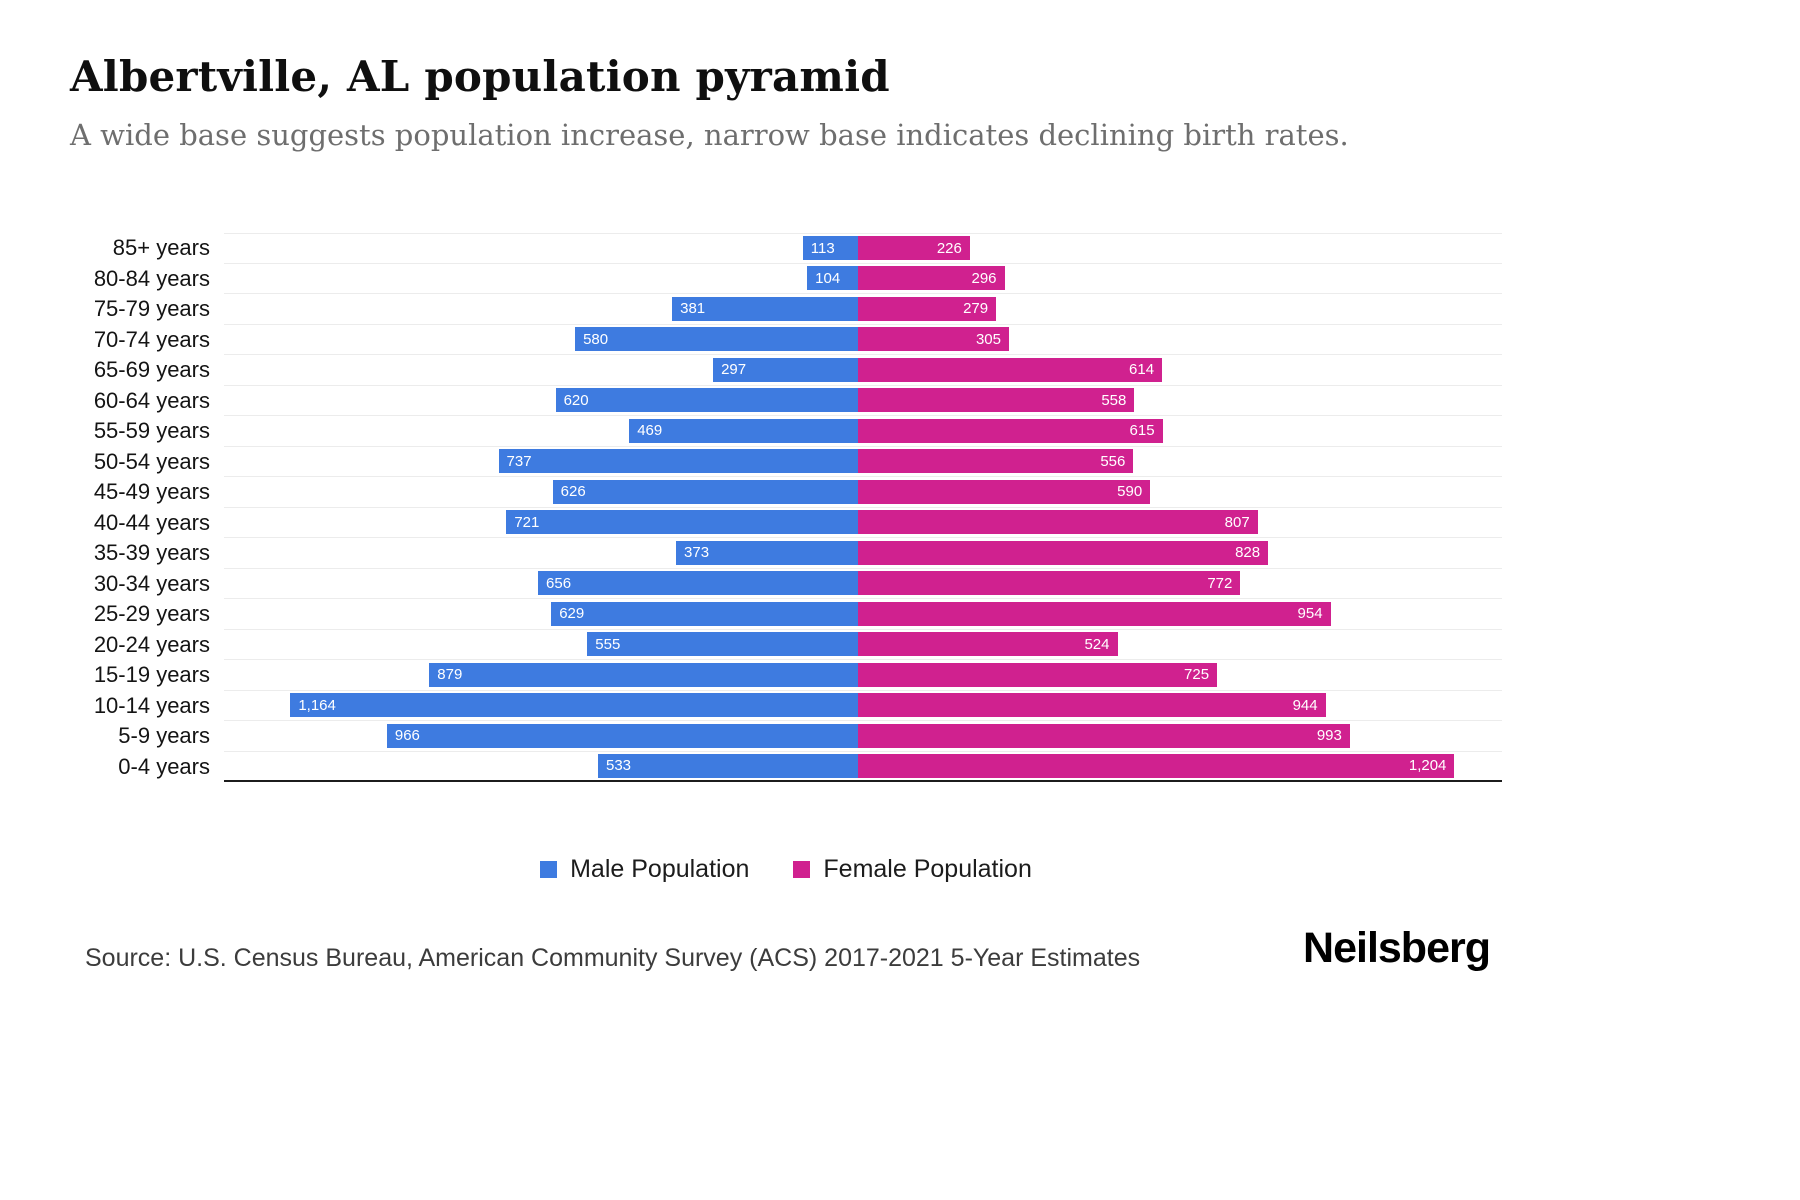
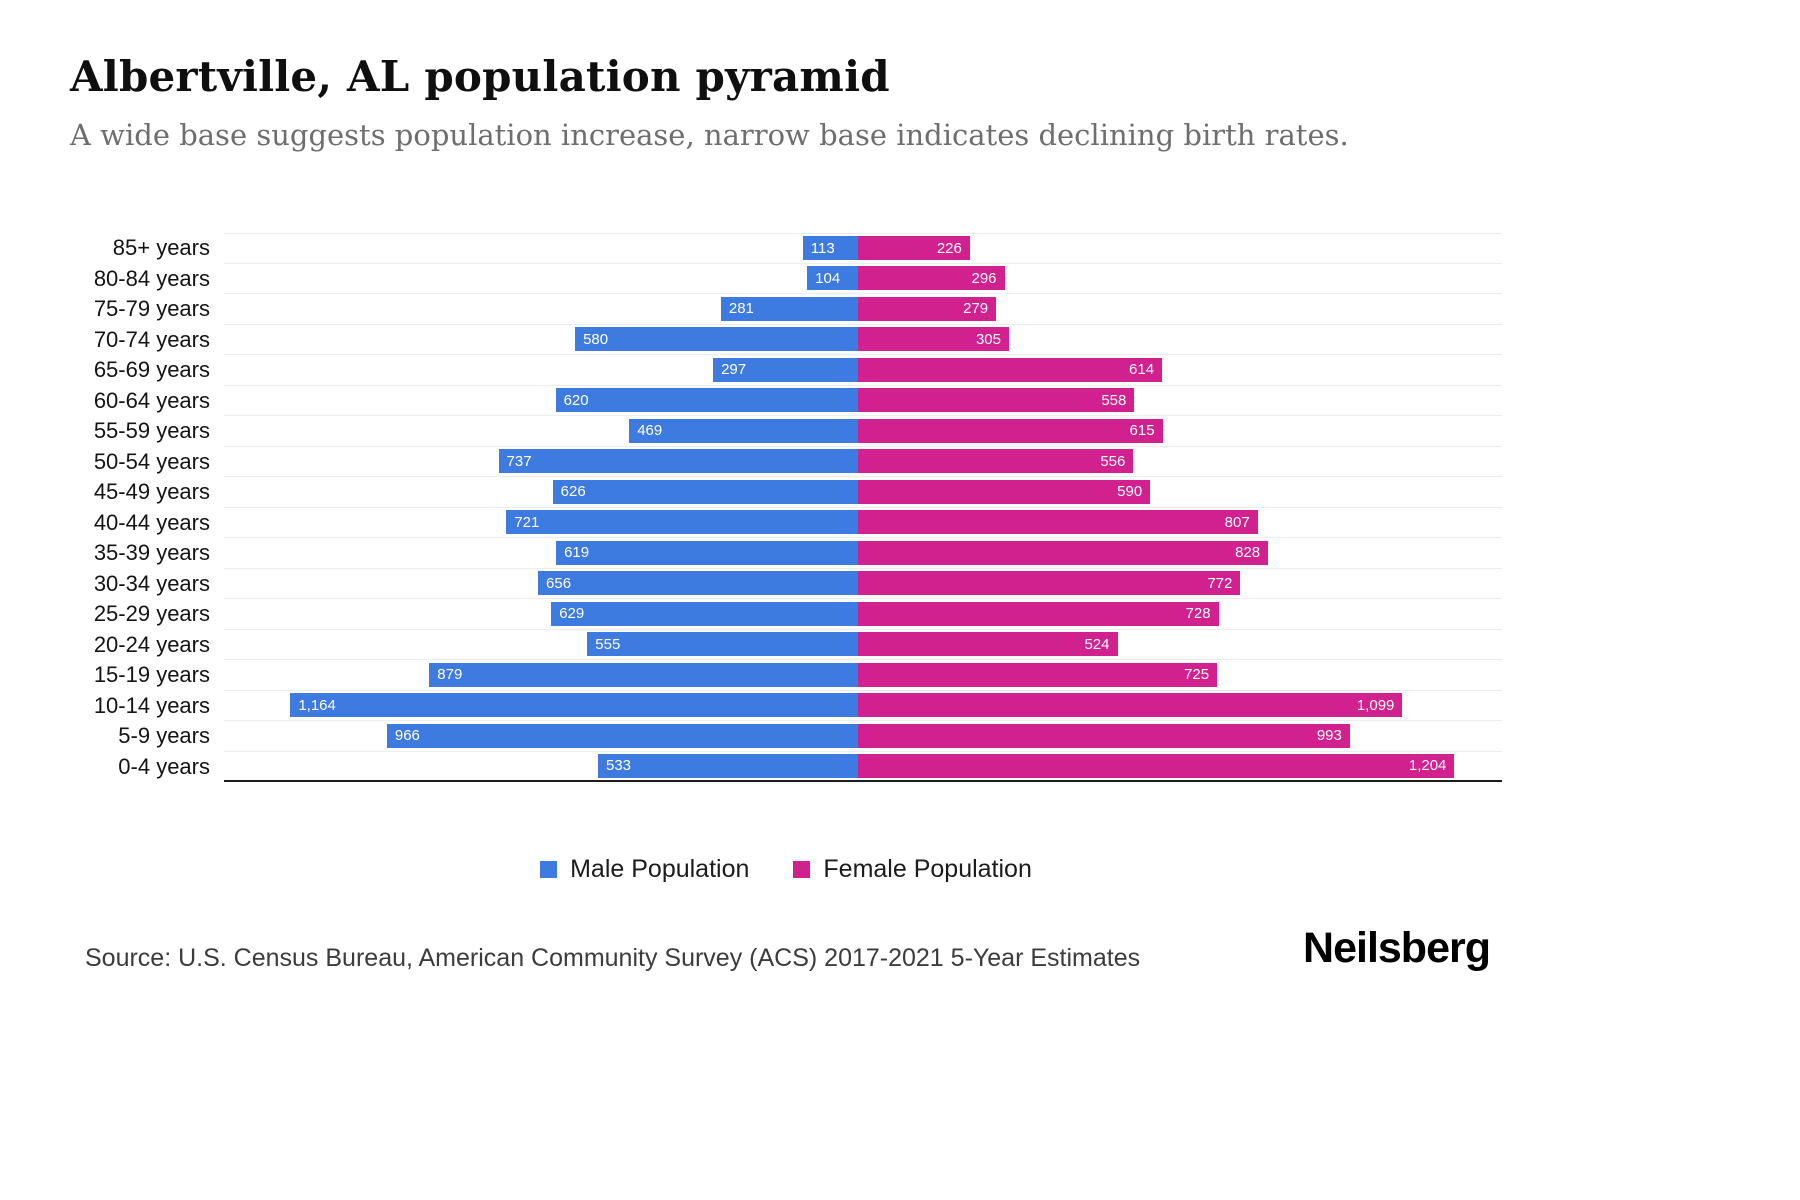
Male Population/75-79 years: 381 -> 281
Male Population/35-39 years: 373 -> 619
Female Population/25-29 years: 954 -> 728
Female Population/10-14 years: 944 -> 1,099
